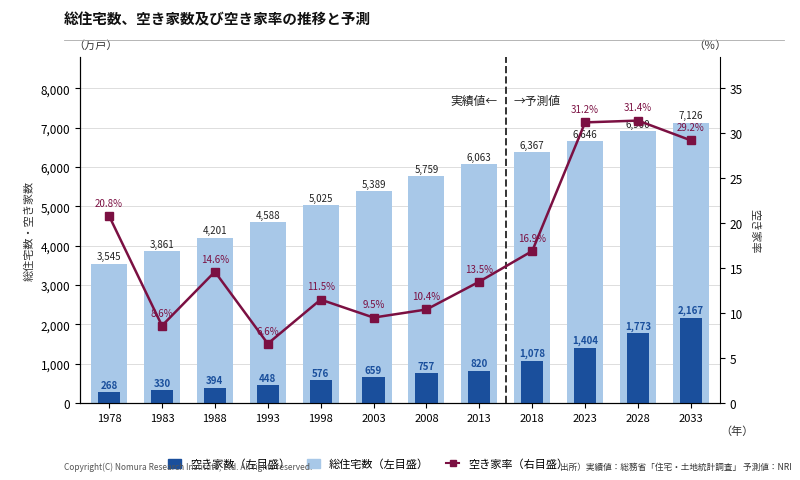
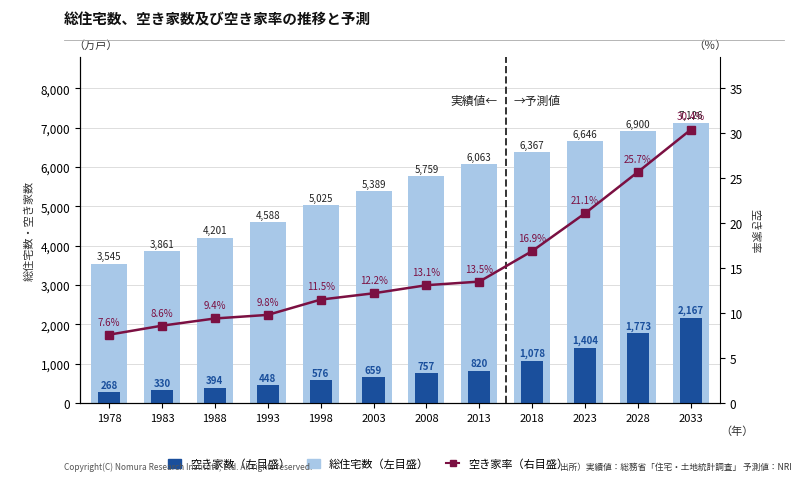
空き家率（右目盛）/1978: 20.8% -> 7.6%
空き家率（右目盛）/1988: 14.6% -> 9.4%
空き家率（右目盛）/1993: 6.6% -> 9.8%
空き家率（右目盛）/2003: 9.5% -> 12.2%
空き家率（右目盛）/2008: 10.4% -> 13.1%
空き家率（右目盛）/2023: 31.2% -> 21.1%
空き家率（右目盛）/2028: 31.4% -> 25.7%
空き家率（右目盛）/2033: 29.2 -> 30.4
